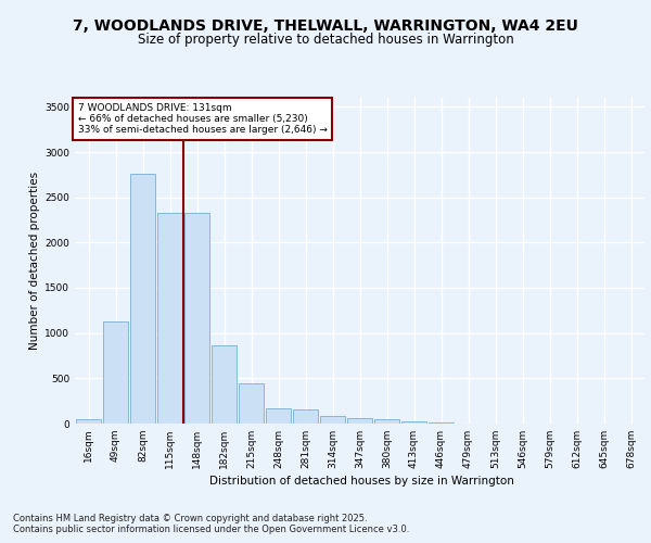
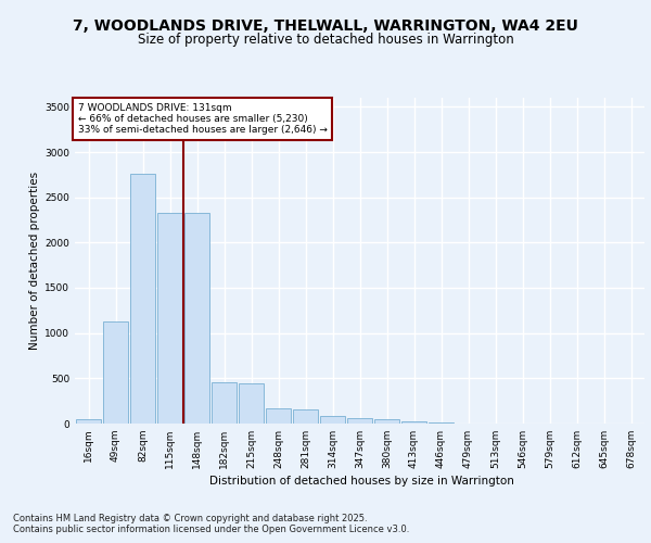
182sqm: 870 -> 460
